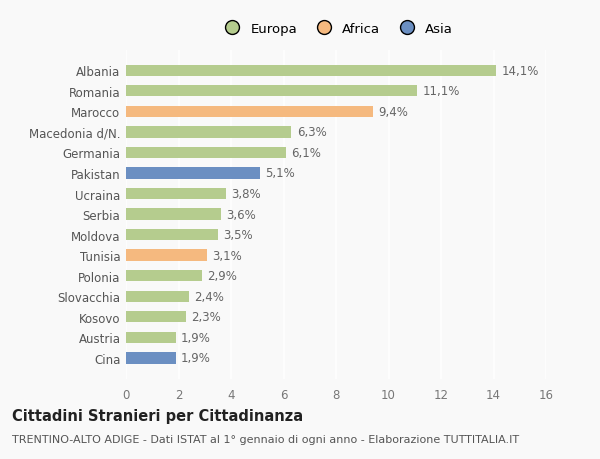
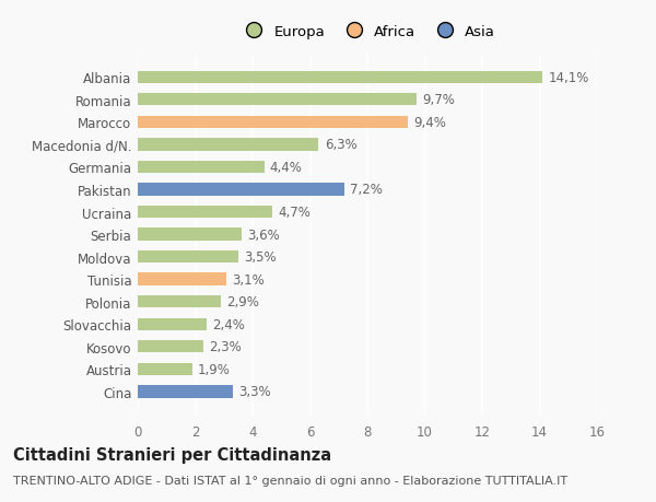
Romania: 11,1% -> 9,7%
Germania: 6,1% -> 4,4%
Pakistan: 5,1% -> 7,2%
Ucraina: 3,8% -> 4,7%
Cina: 1,9% -> 3,3%
